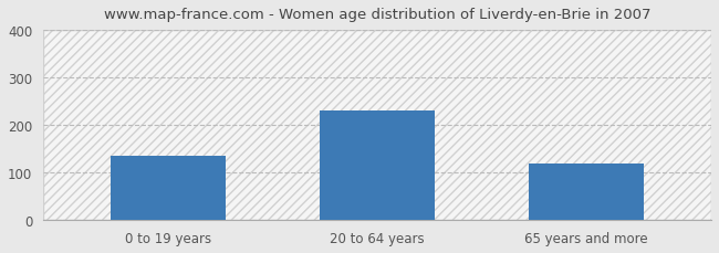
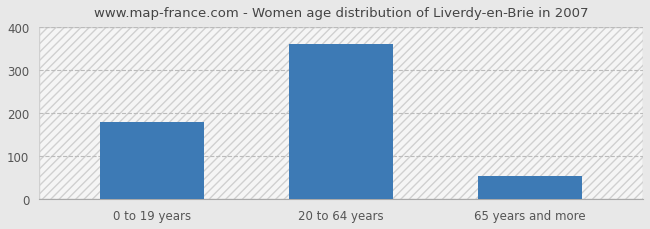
0 to 19 years: 135 -> 179
20 to 64 years: 230 -> 360
65 years and more: 120 -> 54
